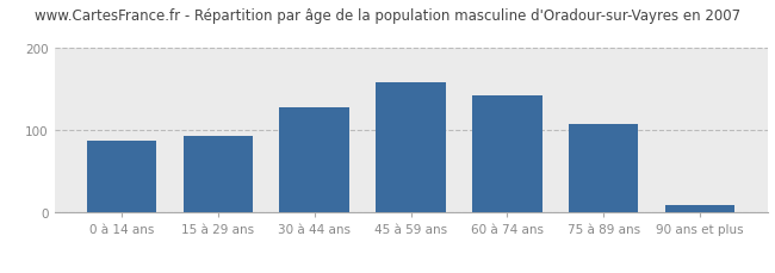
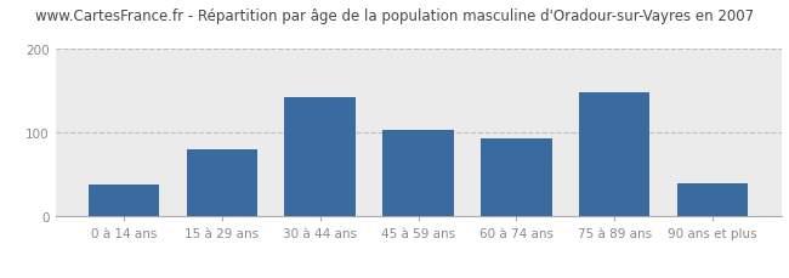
0 à 14 ans: 87 -> 38
15 à 29 ans: 94 -> 80
30 à 44 ans: 128 -> 142
45 à 59 ans: 158 -> 104
60 à 74 ans: 143 -> 94
75 à 89 ans: 108 -> 148
90 ans et plus: 10 -> 40
